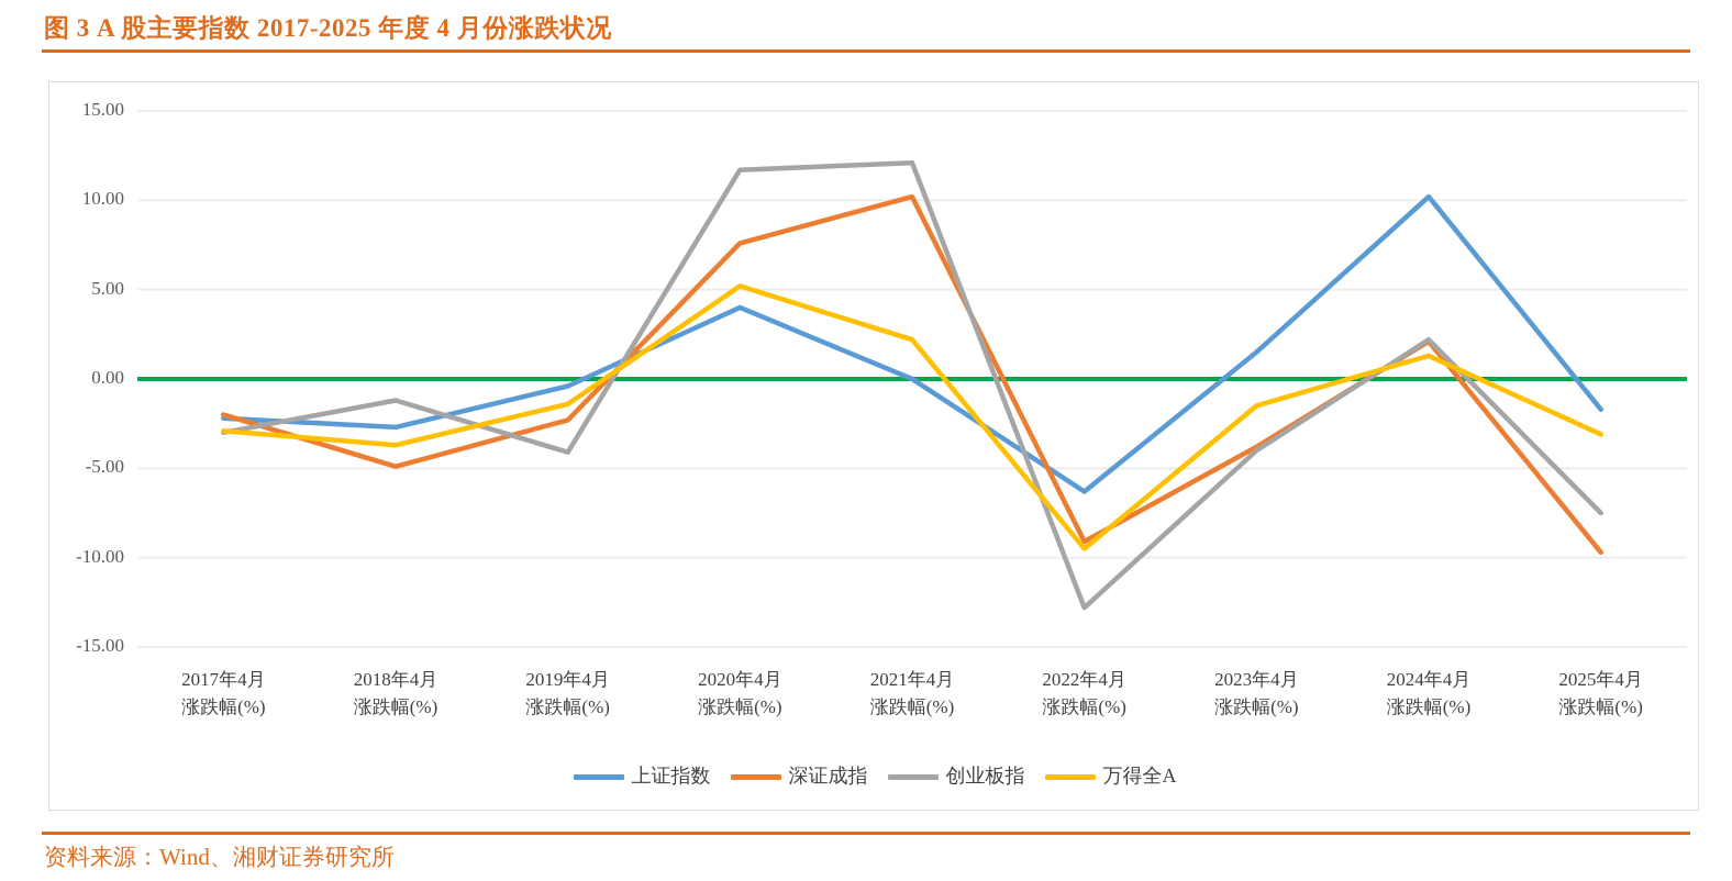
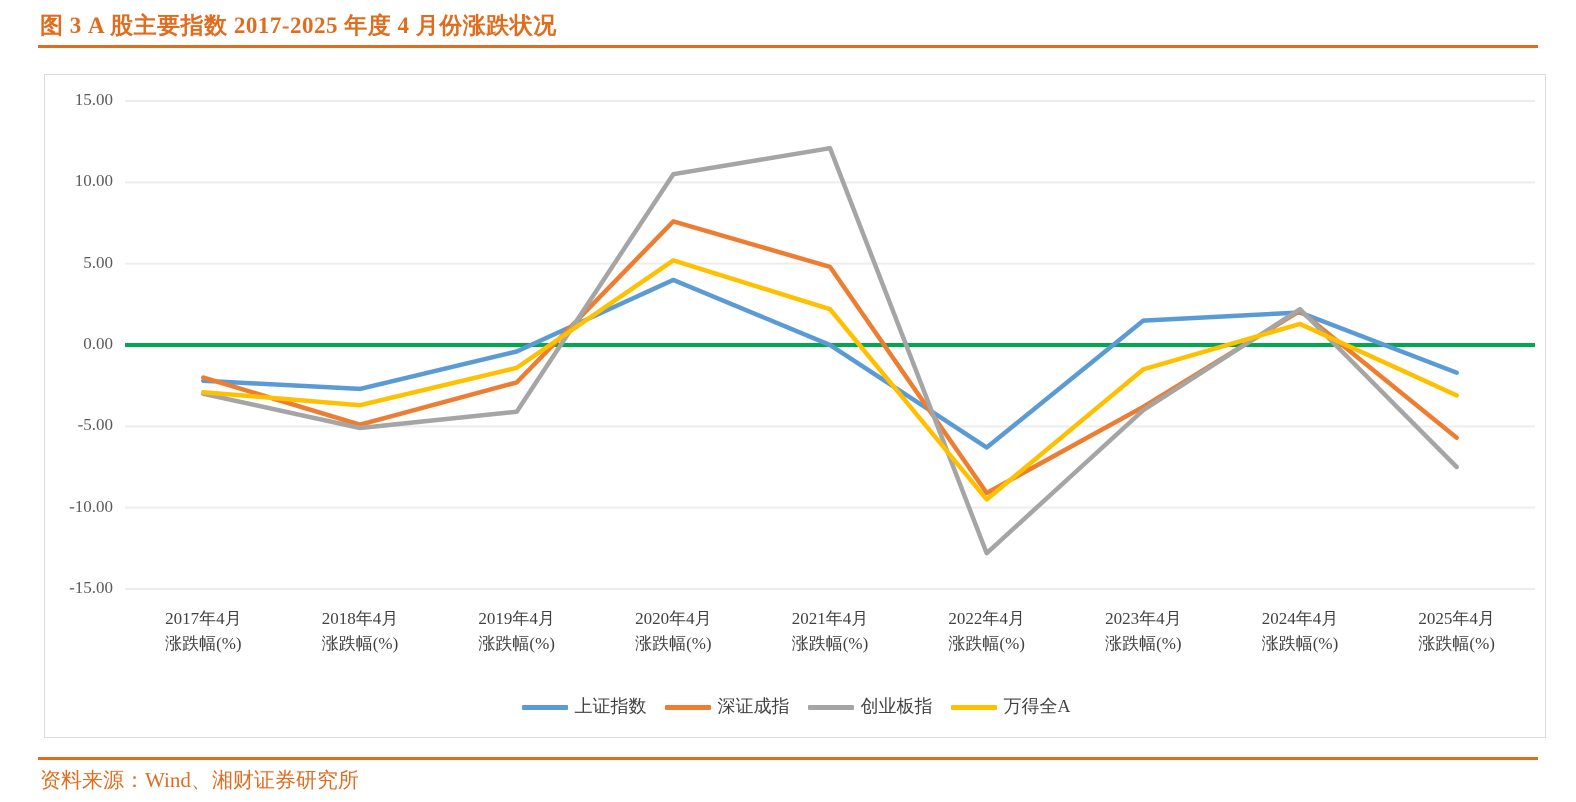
创业板指/2018年4月 涨跌幅(%): -1.2 -> -5.1
创业板指/2020年4月 涨跌幅(%): 11.7 -> 10.5
深证成指/2021年4月 涨跌幅(%): 10.2 -> 4.8
上证指数/2024年4月 涨跌幅(%): 10.2 -> 2.0
深证成指/2025年4月 涨跌幅(%): -9.7 -> -5.7
